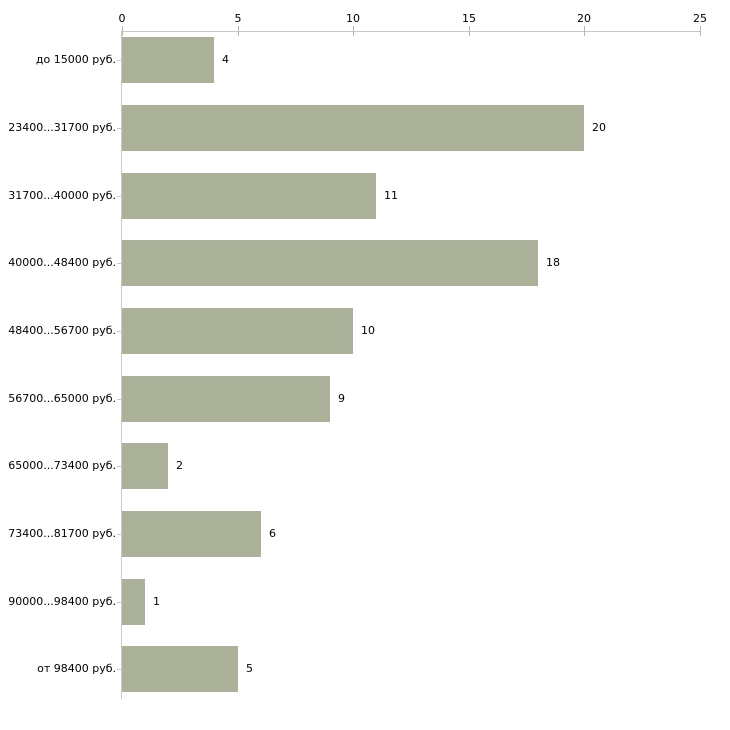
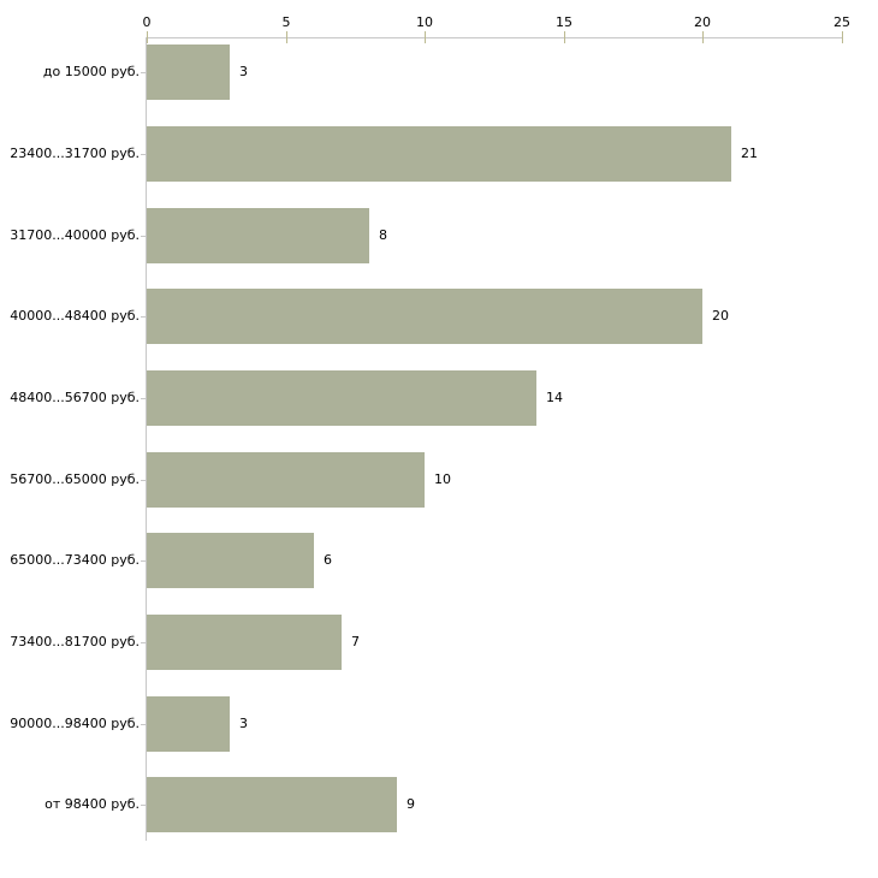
до 15000 руб.: 4 -> 3
23400...31700 руб.: 20 -> 21
31700...40000 руб.: 11 -> 8
40000...48400 руб.: 18 -> 20
48400...56700 руб.: 10 -> 14
56700...65000 руб.: 9 -> 10
65000...73400 руб.: 2 -> 6
73400...81700 руб.: 6 -> 7
90000...98400 руб.: 1 -> 3
от 98400 руб.: 5 -> 9
